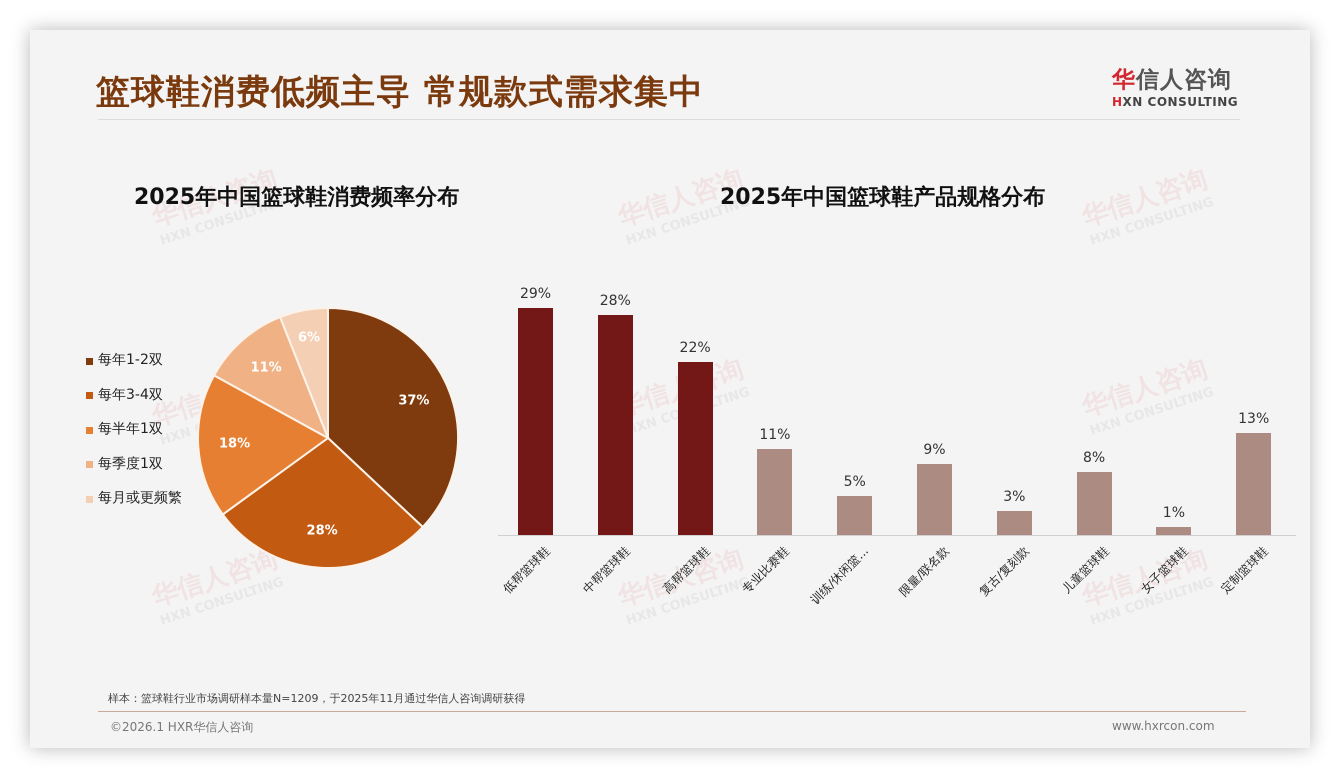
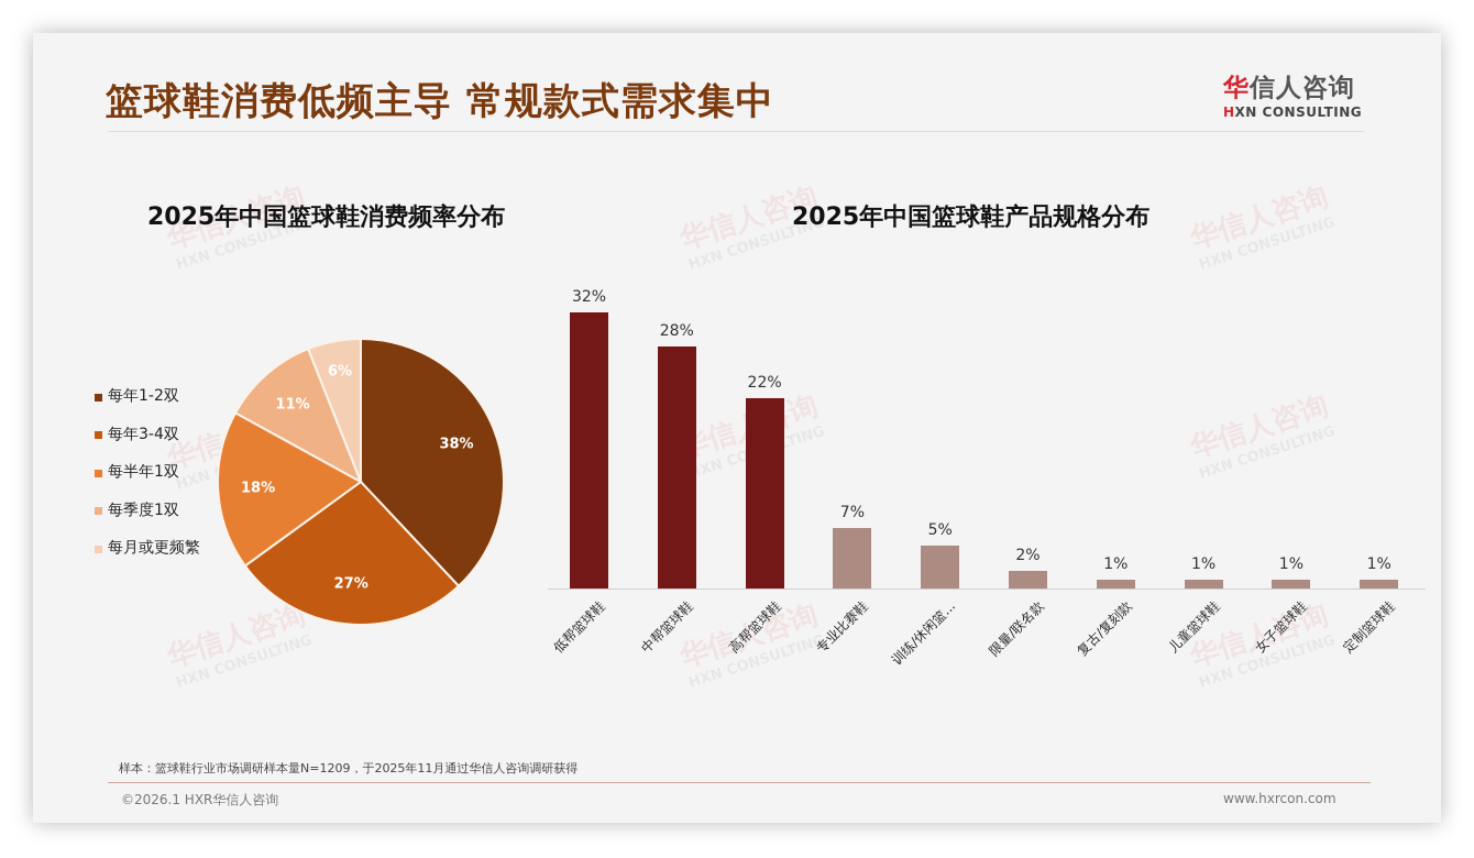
2025年中国篮球鞋消费频率分布/每年1-2双: 37% -> 38%
2025年中国篮球鞋消费频率分布/每年3-4双: 28% -> 27%
2025年中国篮球鞋产品规格分布/低帮篮球鞋: 29% -> 32%
2025年中国篮球鞋产品规格分布/专业比赛鞋: 11% -> 7%
2025年中国篮球鞋产品规格分布/限量/联名款: 9% -> 2%
2025年中国篮球鞋产品规格分布/复古/复刻款: 3% -> 1%
2025年中国篮球鞋产品规格分布/儿童篮球鞋: 8% -> 1%
2025年中国篮球鞋产品规格分布/定制篮球鞋: 13% -> 1%
